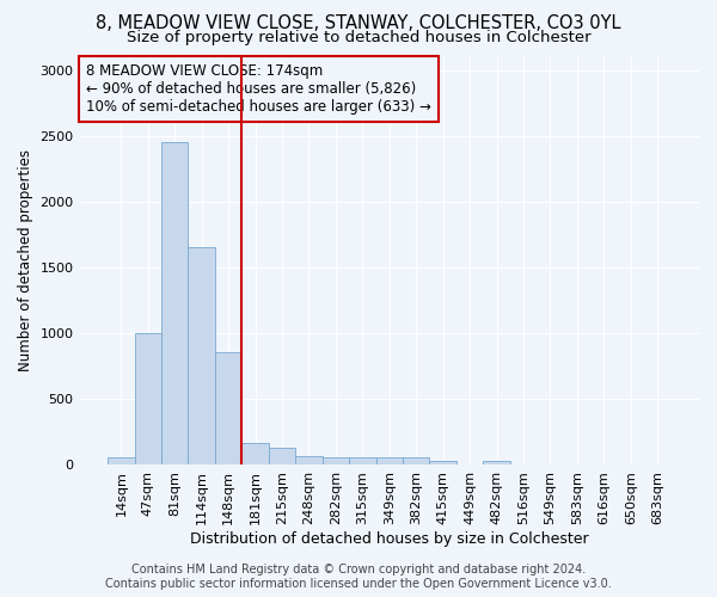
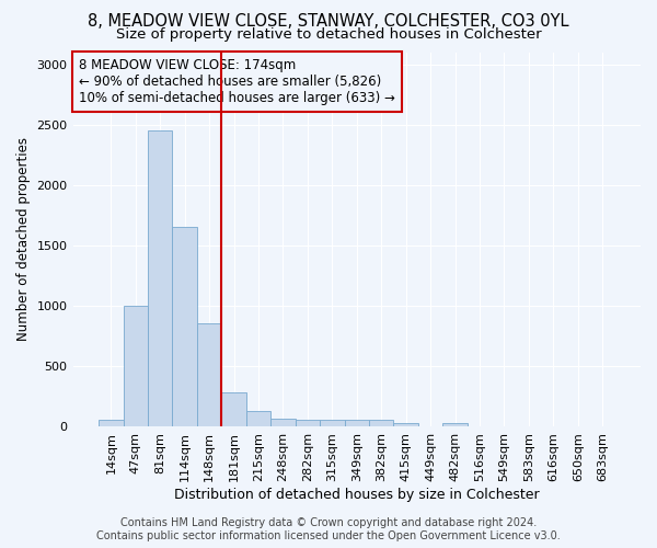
181sqm: 160 -> 280
